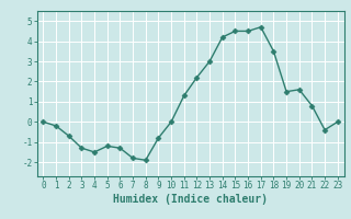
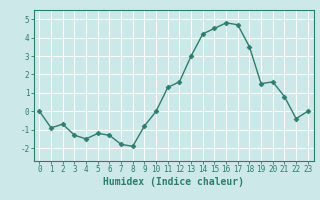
1: -0.2 -> -0.9
12: 2.2 -> 1.6
16: 4.5 -> 4.8
